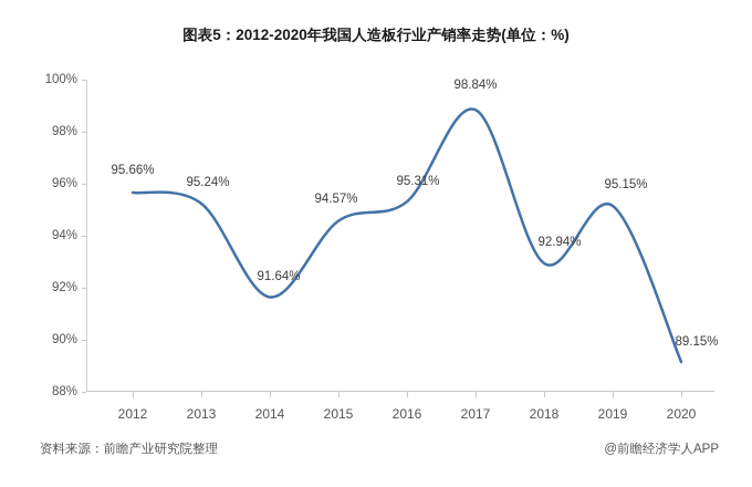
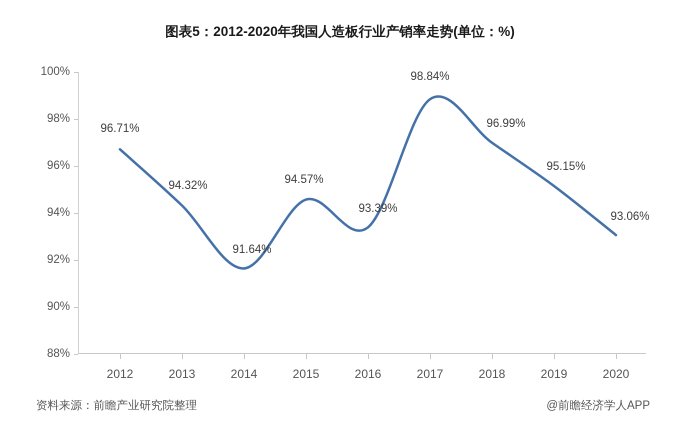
2012: 95.66% -> 96.71%
2013: 95.24% -> 94.32%
2016: 95.31% -> 93.39%
2018: 92.94% -> 96.99%
2020: 89.15% -> 93.06%
